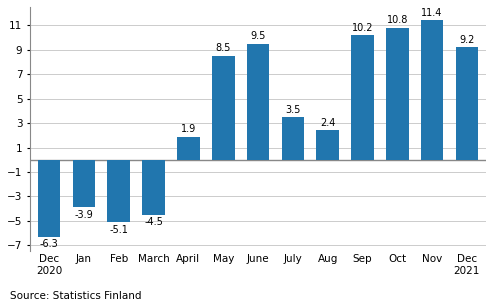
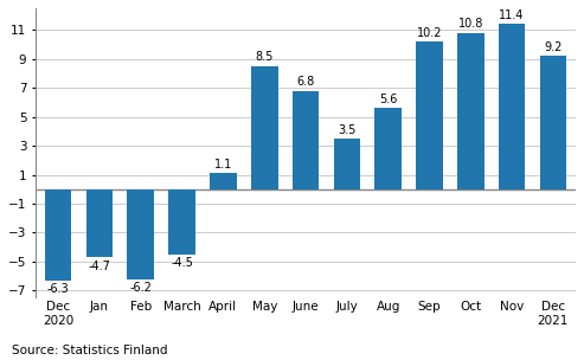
Jan: -3.9 -> -4.7
Feb: -5.1 -> -6.2
April: 1.9 -> 1.1
June: 9.5 -> 6.8
Aug: 2.4 -> 5.6
